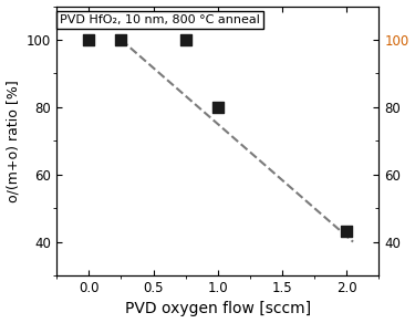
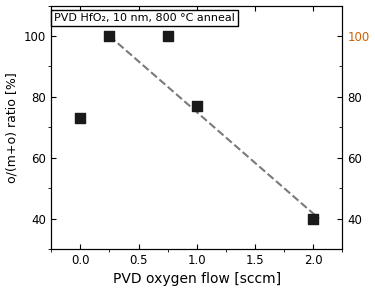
0.0: 100 -> 73
1.0: 80 -> 77
2.0: 43 -> 40
